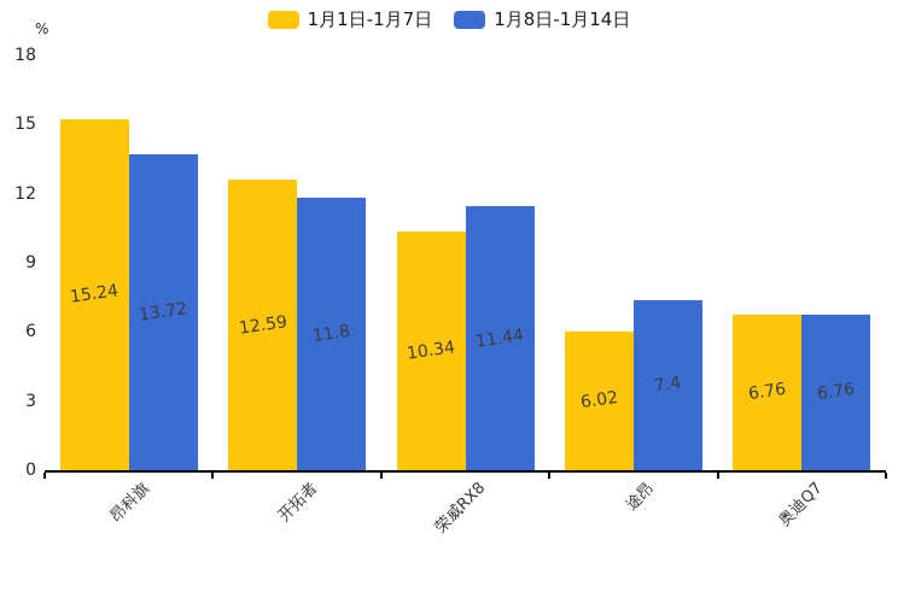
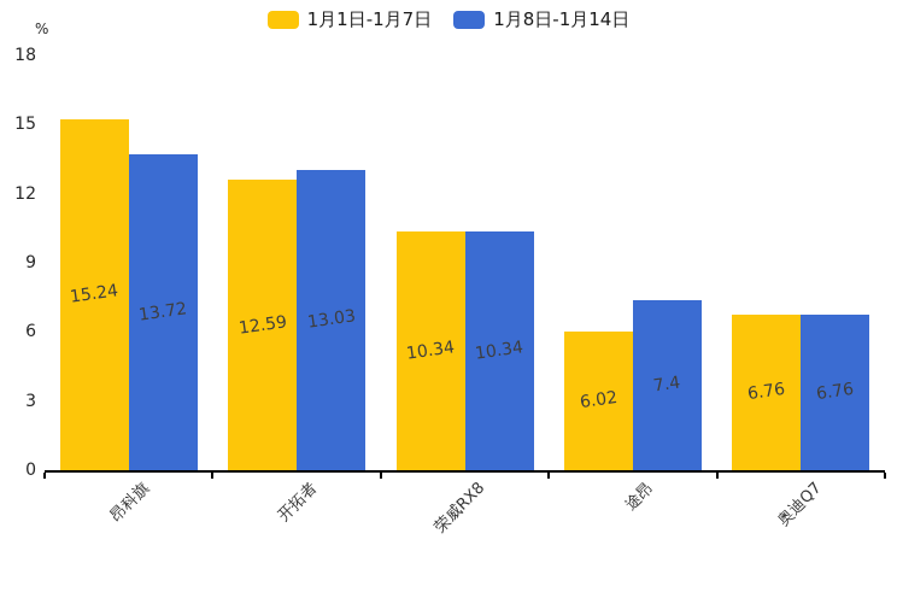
1月8日-1月14日/开拓者: 11.8 -> 13.03
1月8日-1月14日/荣威RX8: 11.44 -> 10.34
